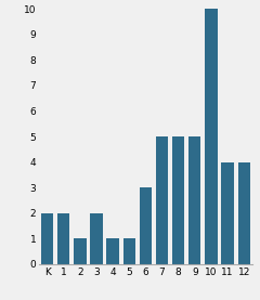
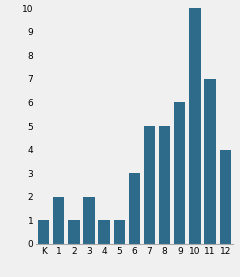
K: 2 -> 1
9: 5 -> 6
11: 4 -> 7
